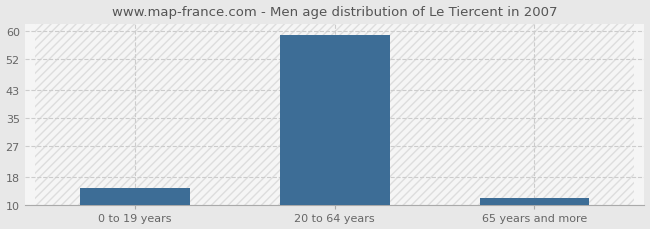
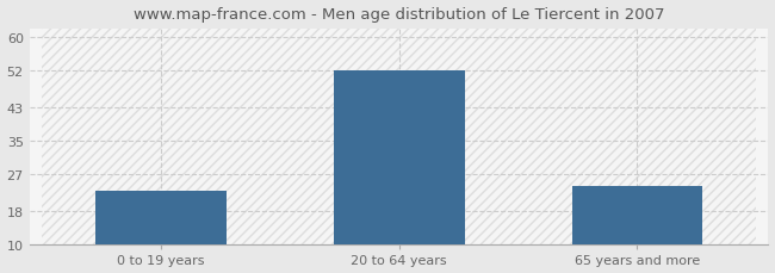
0 to 19 years: 15 -> 23
20 to 64 years: 59 -> 52
65 years and more: 12 -> 24
